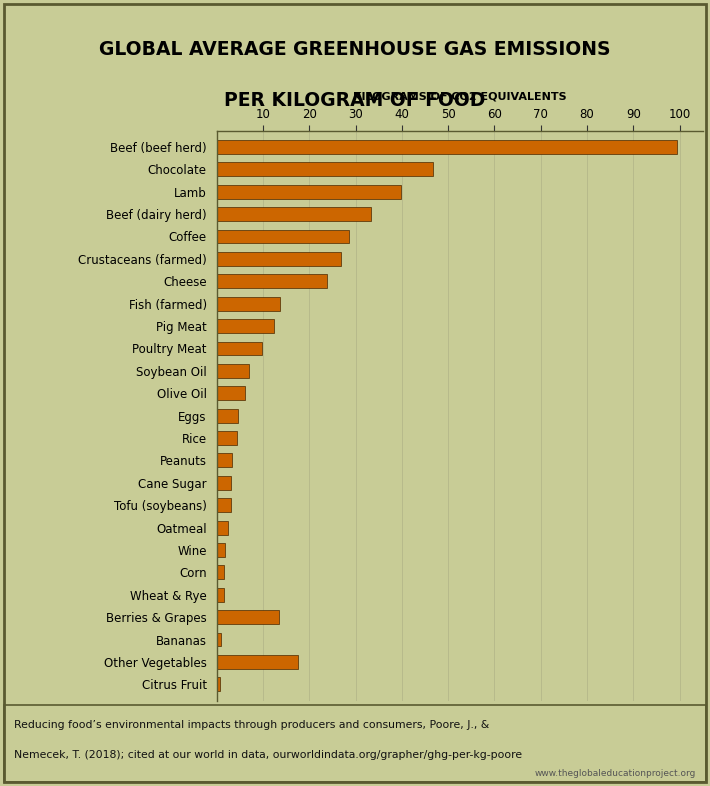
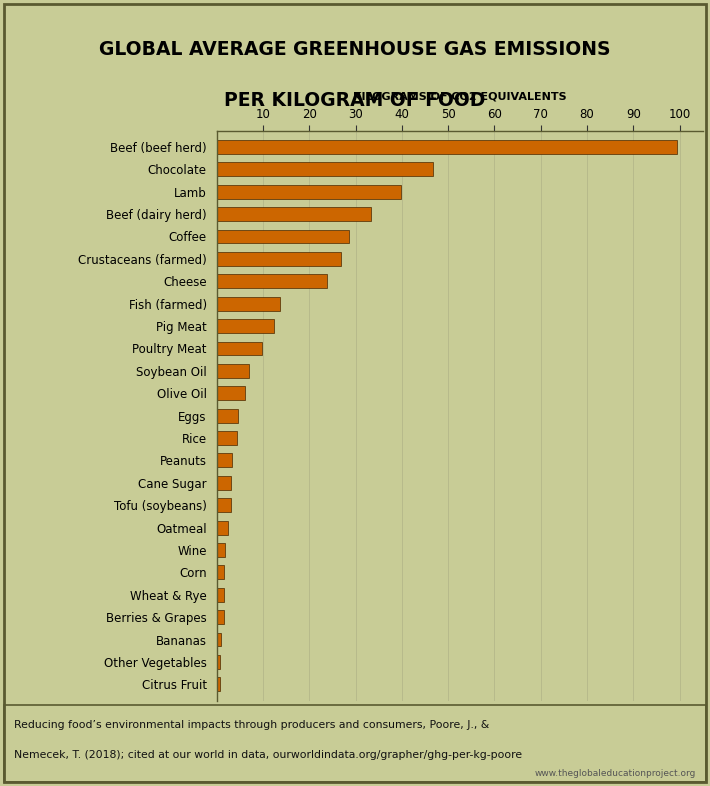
Berries & Grapes: 13.5 -> 1.5
Other Vegetables: 17.5 -> 0.7
